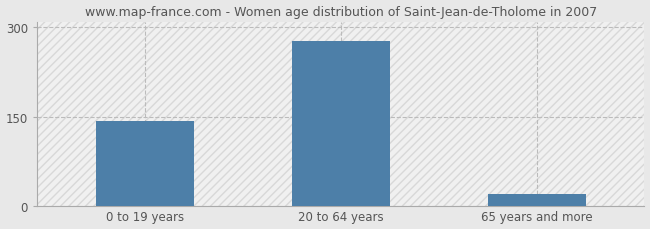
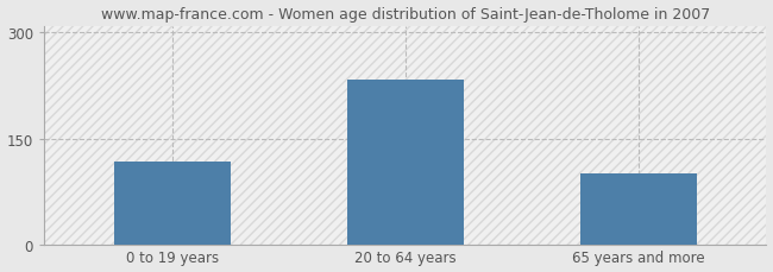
0 to 19 years: 143 -> 118
20 to 64 years: 277 -> 234
65 years and more: 20 -> 100
